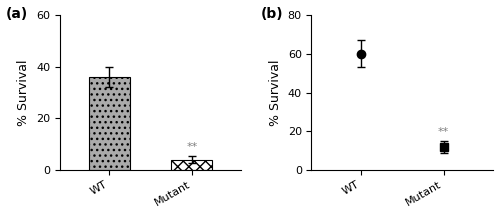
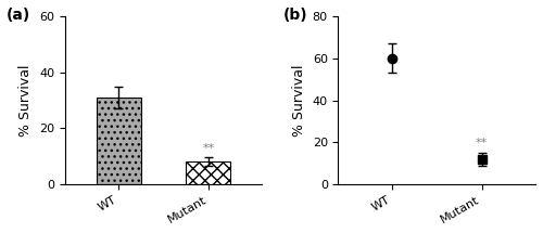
WT: 36 -> 31
Mutant: 4 -> 8
